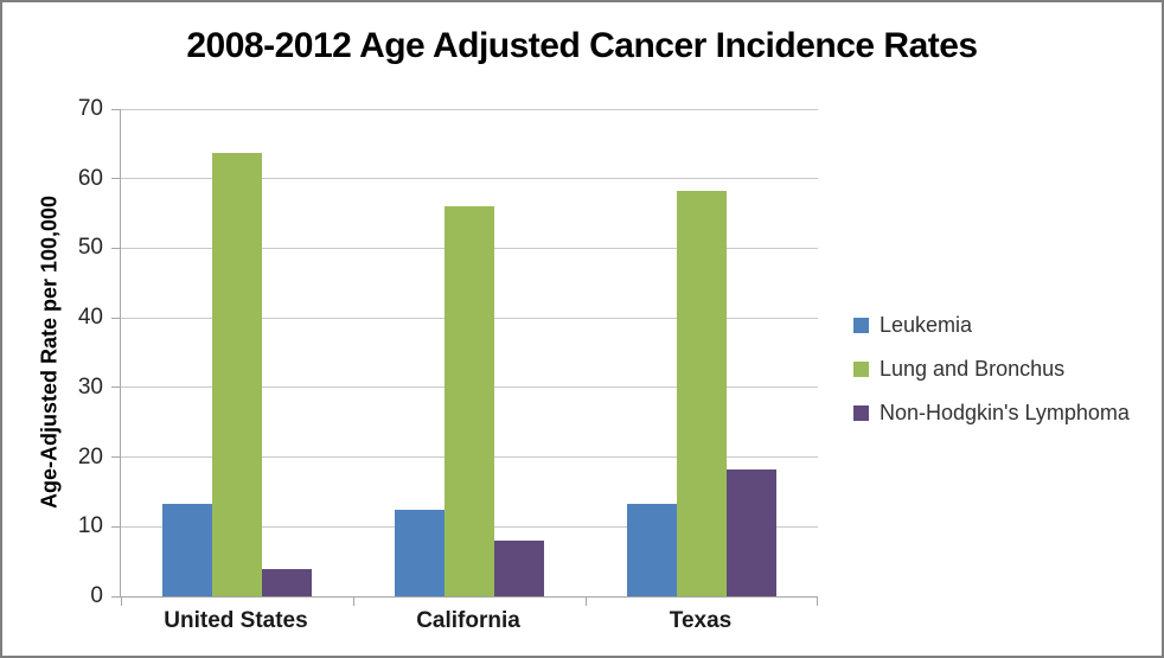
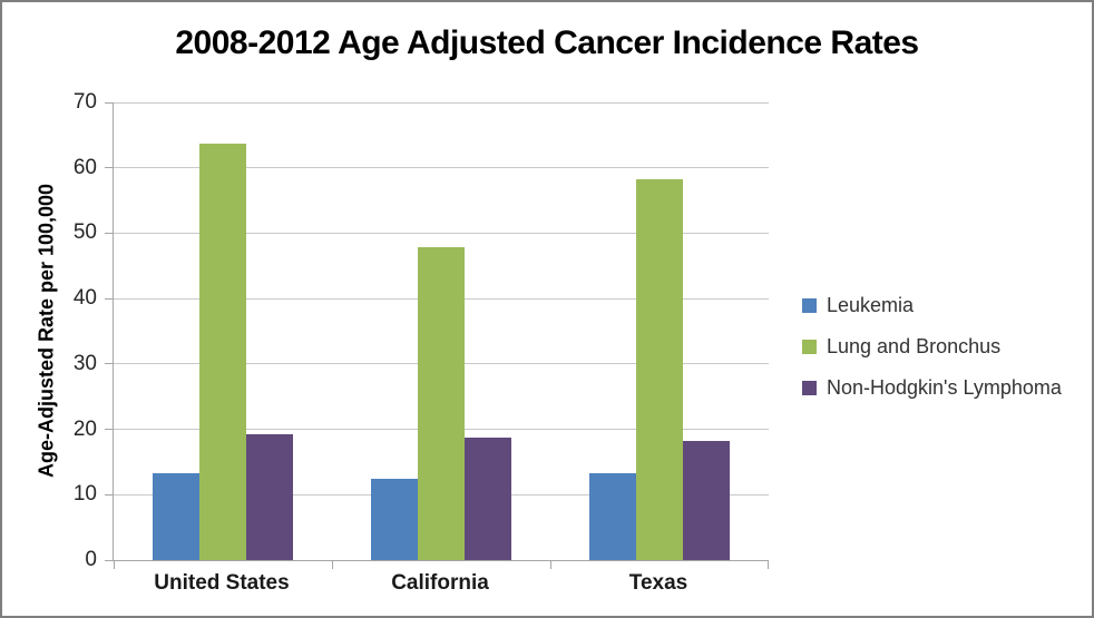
Non-Hodgkin's Lymphoma/United States: 4 -> 19
Lung and Bronchus/California: 56 -> 48
Non-Hodgkin's Lymphoma/California: 8 -> 19
